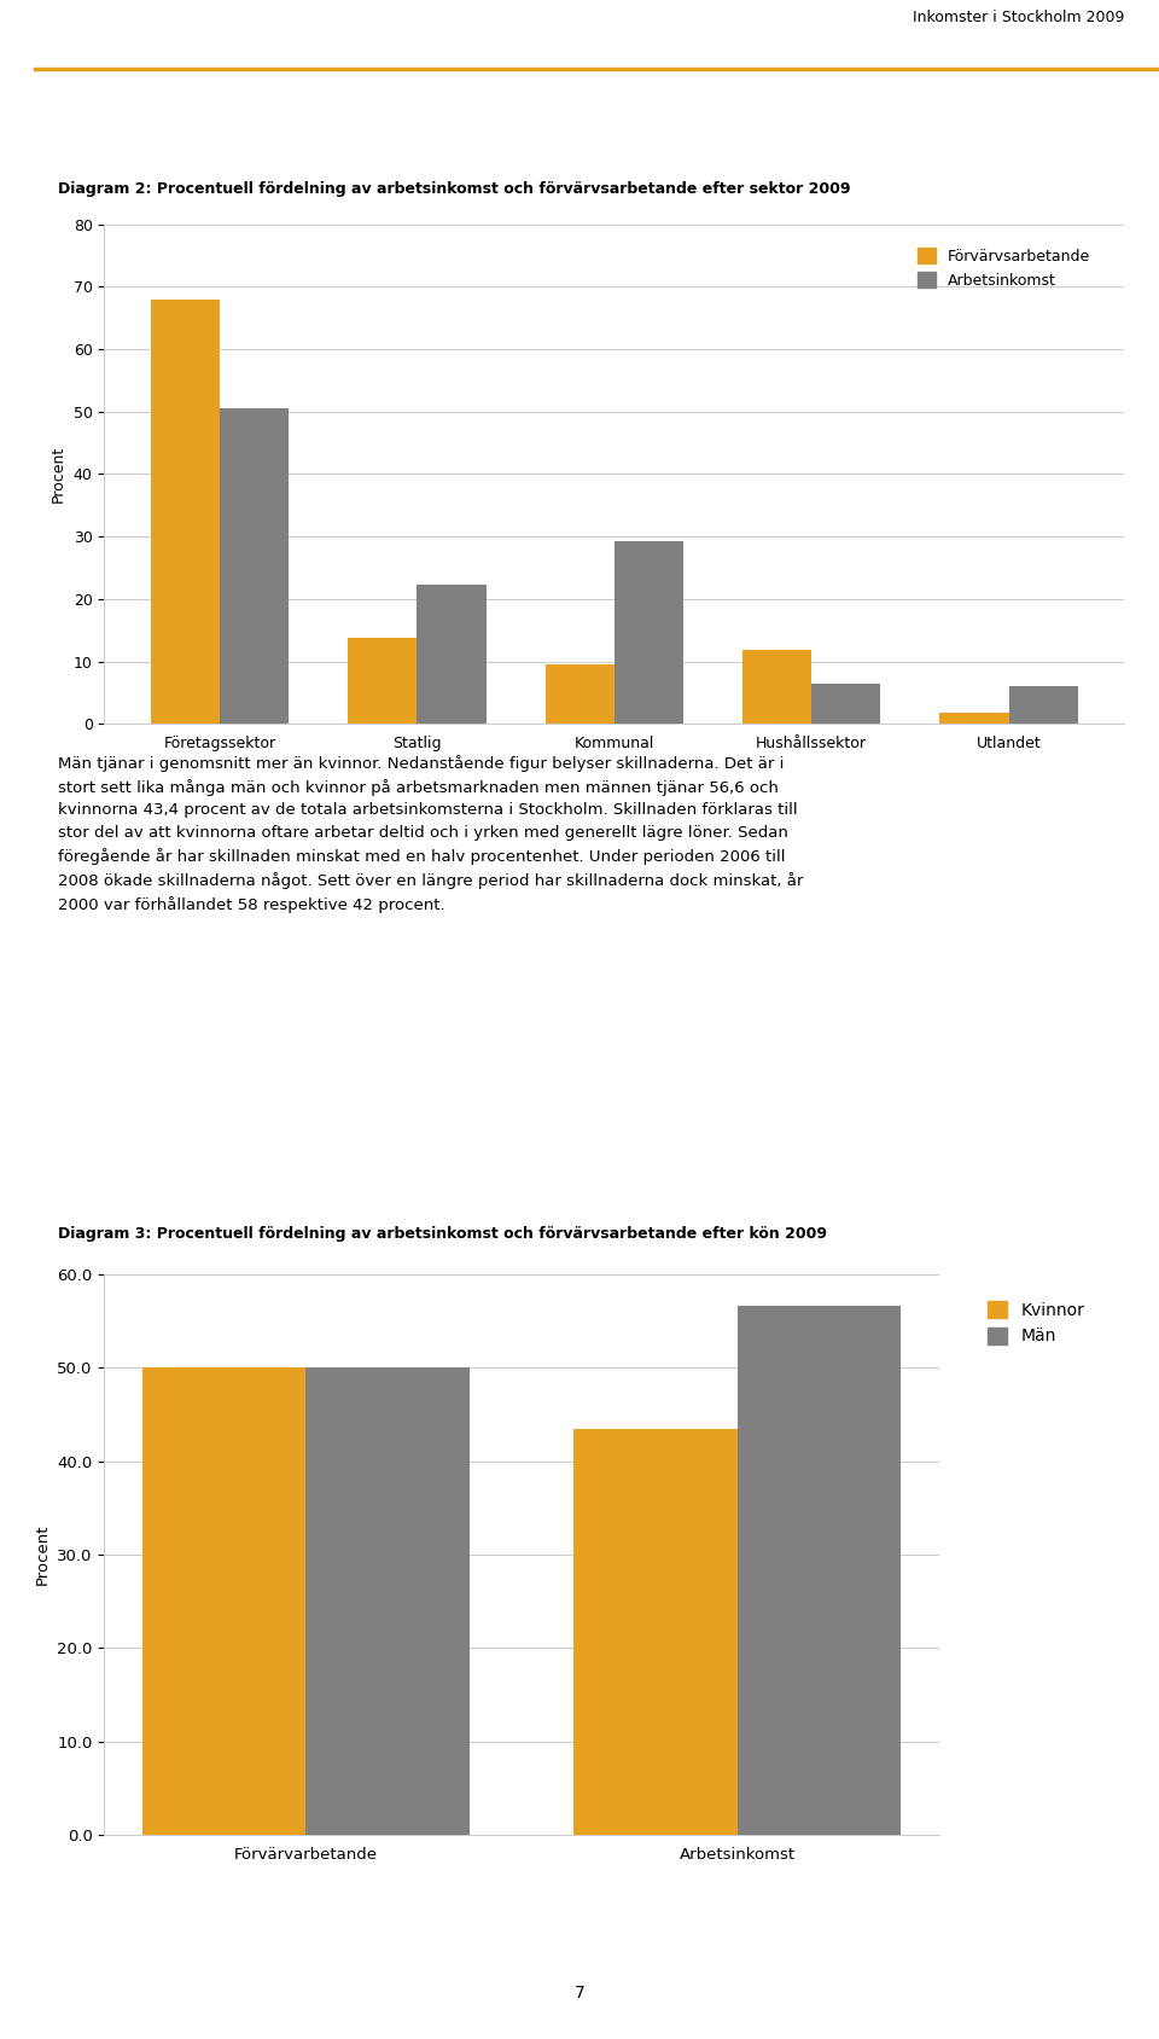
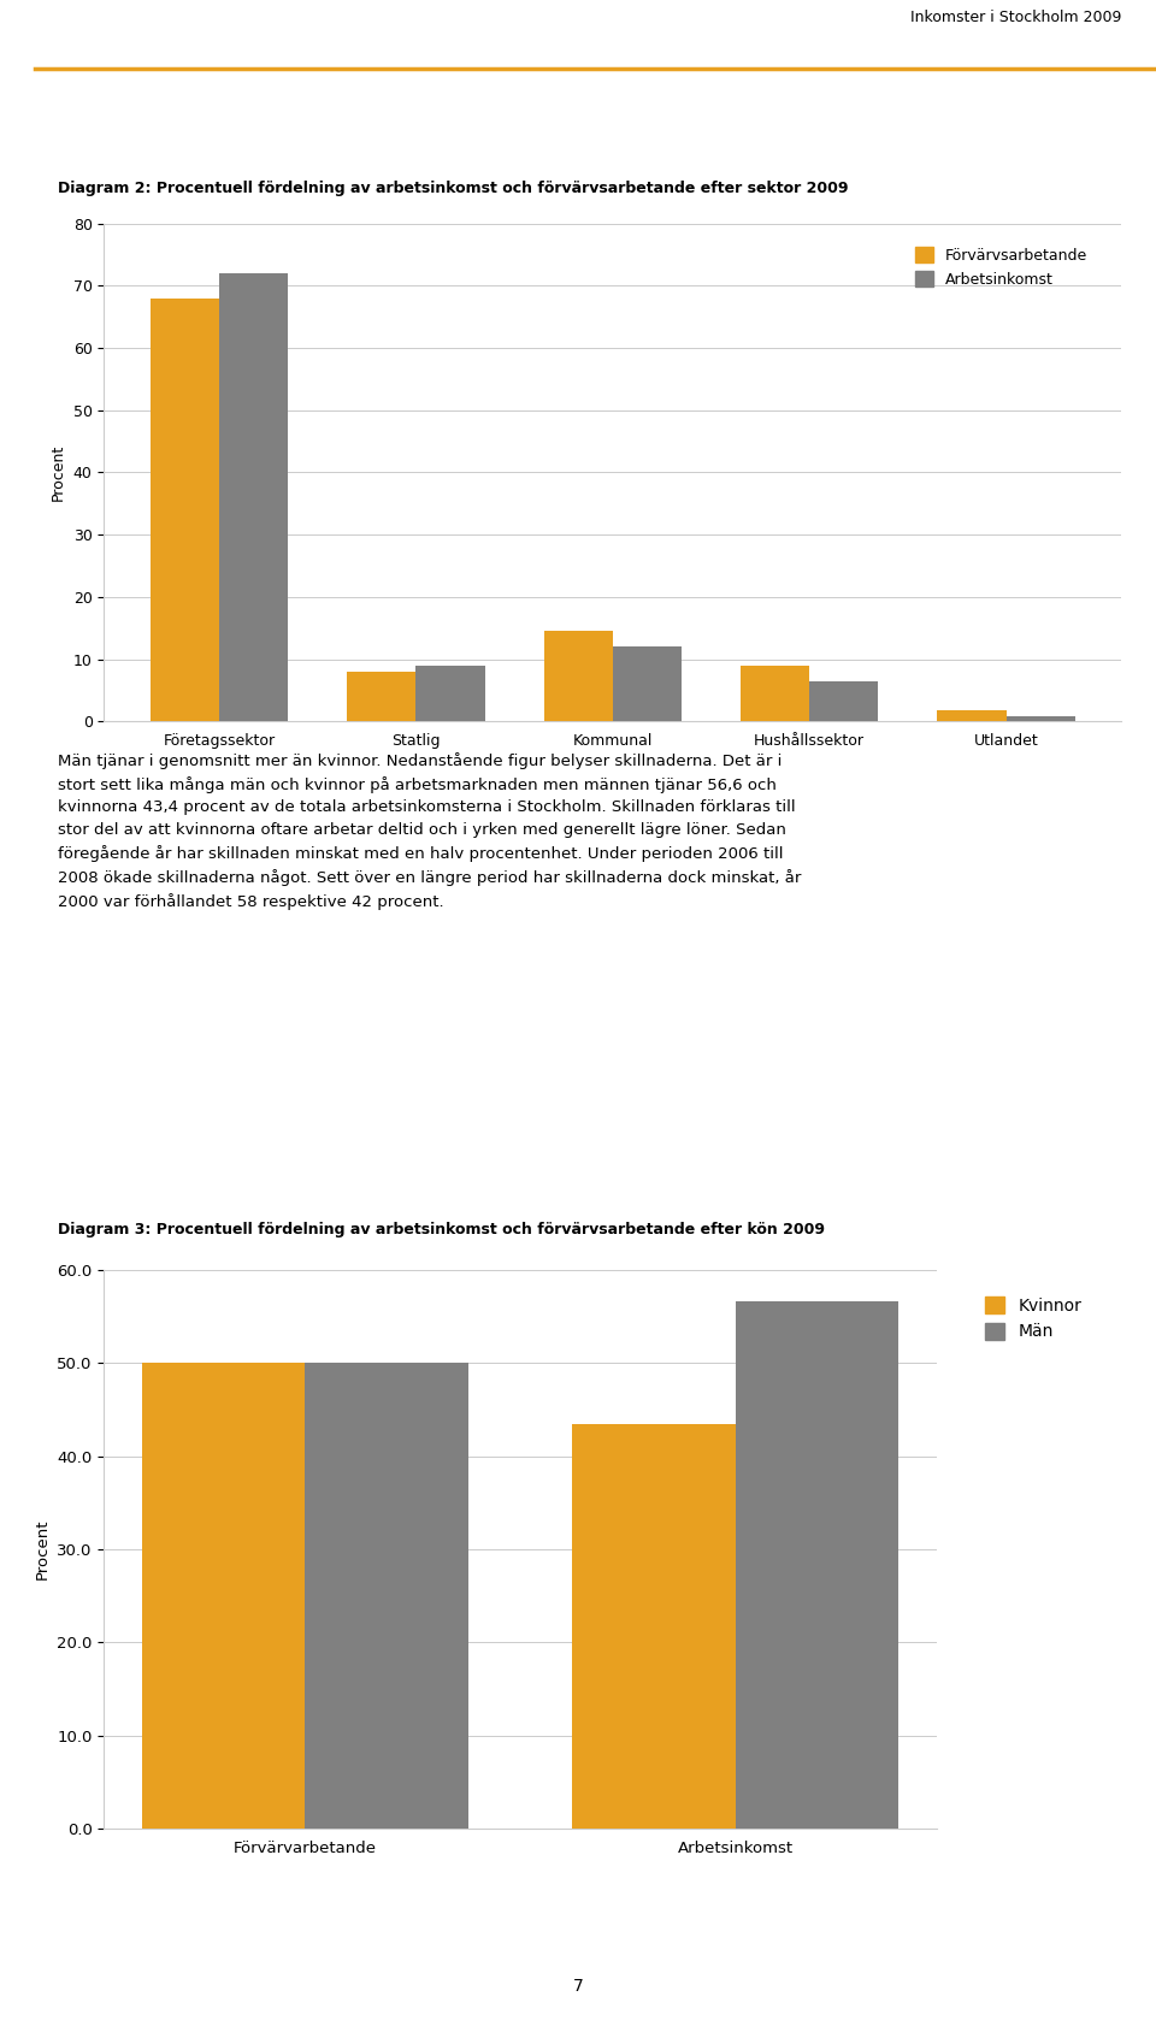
Arbetsinkomst/Företagssektor: 50.6 -> 72.0
Förvärvsarbetande/Statlig: 13.8 -> 8.0
Arbetsinkomst/Statlig: 22.2 -> 9.0
Förvärvsarbetande/Kommunal: 9.6 -> 14.5
Arbetsinkomst/Kommunal: 29.2 -> 12.0
Förvärvsarbetande/Hushållssektor: 11.8 -> 9.0
Arbetsinkomst/Utlandet: 6.0 -> 0.9
